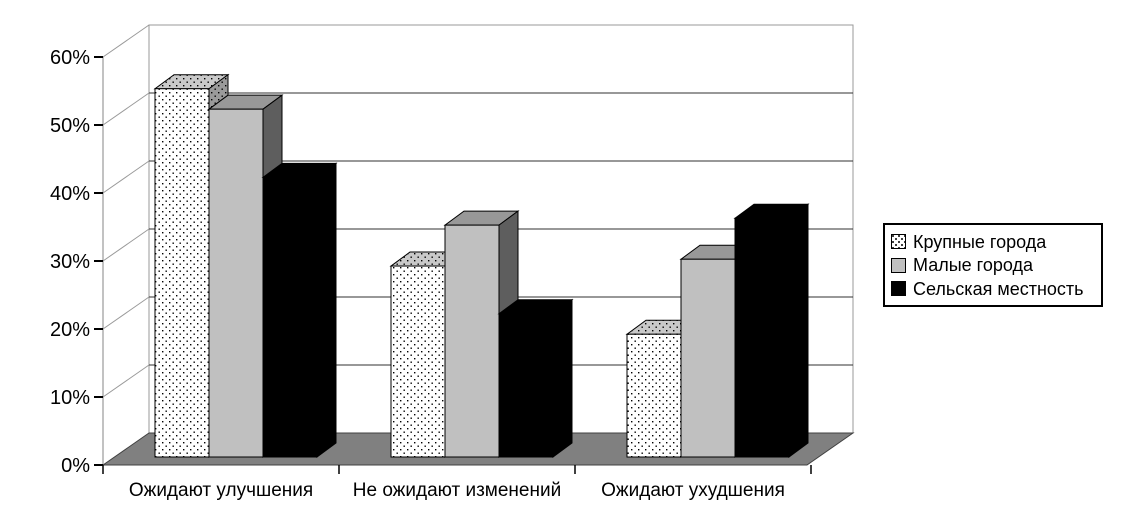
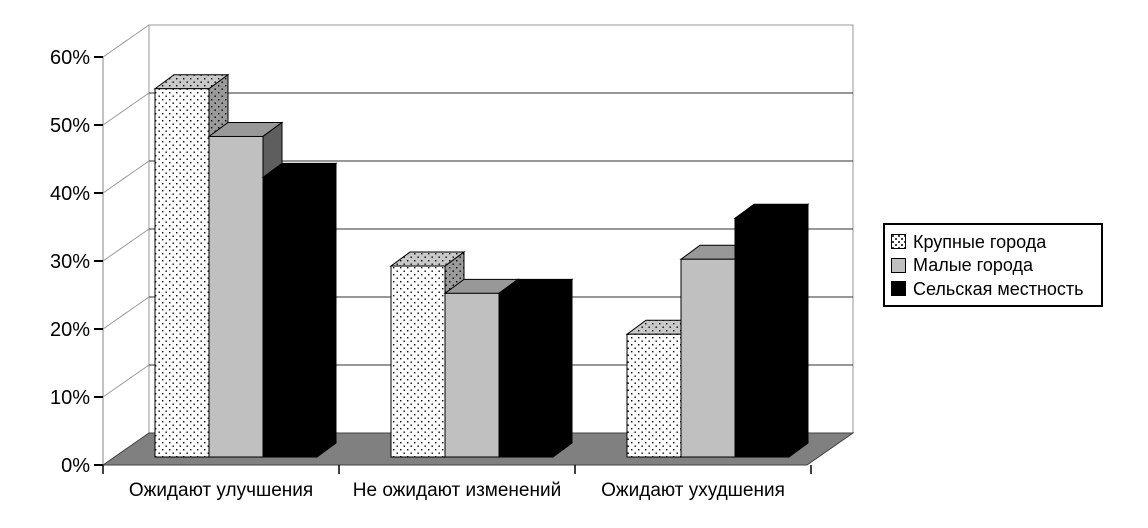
Малые города/Ожидают улучшения: 51% -> 47%
Малые города/Не ожидают изменений: 34% -> 24%
Сельская местность/Не ожидают изменений: 21% -> 24%
